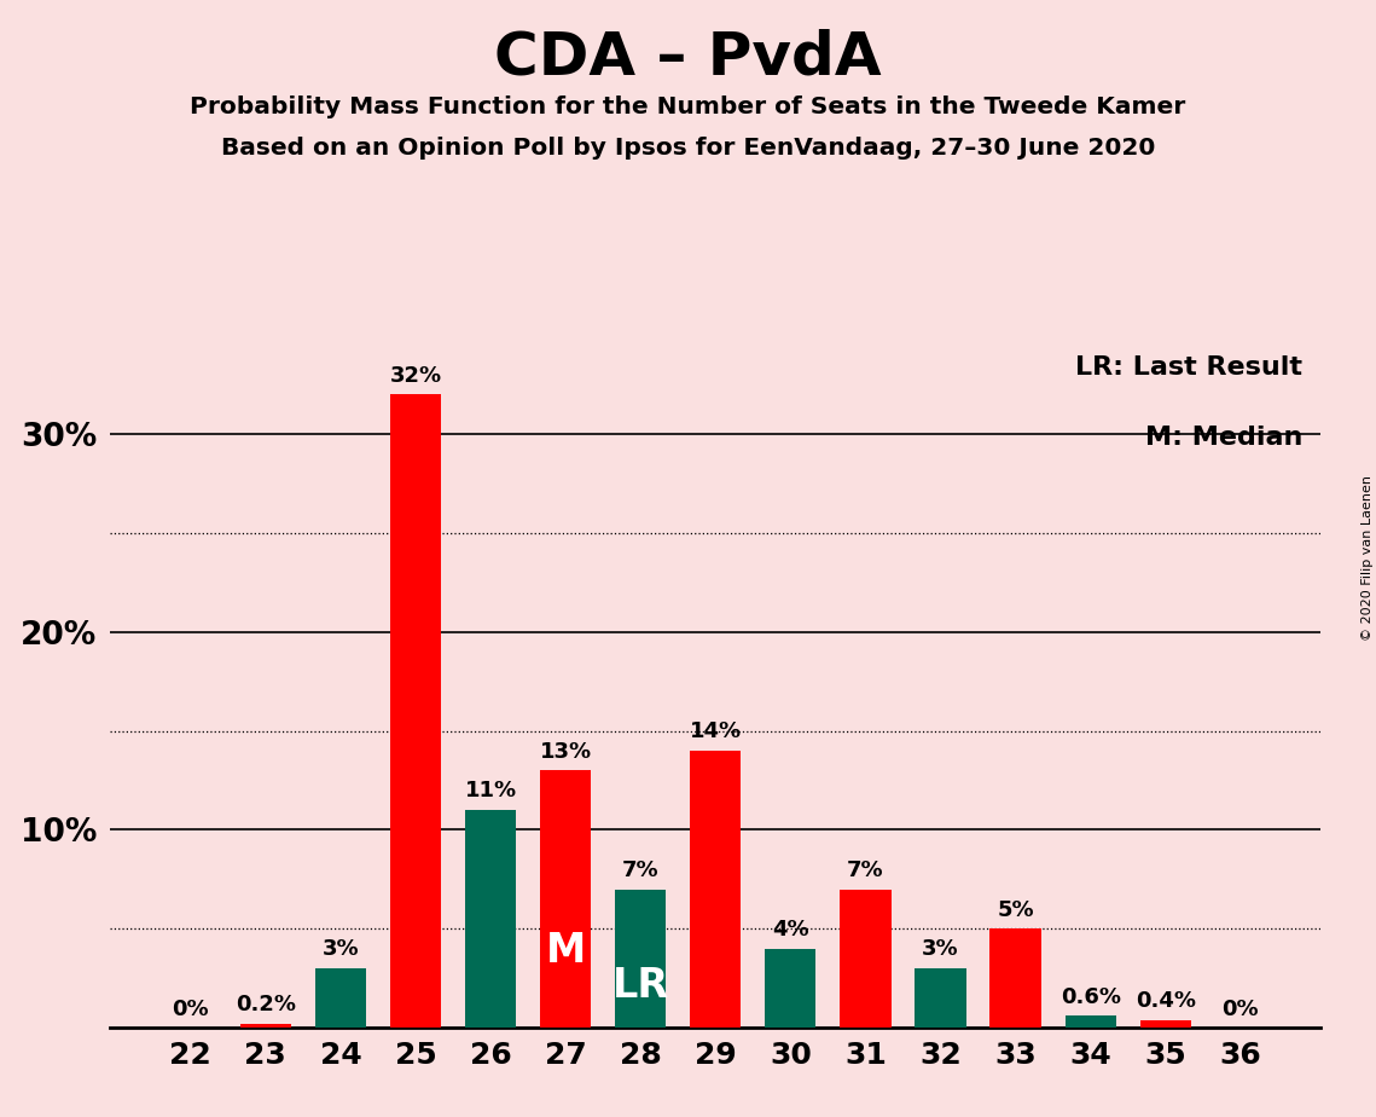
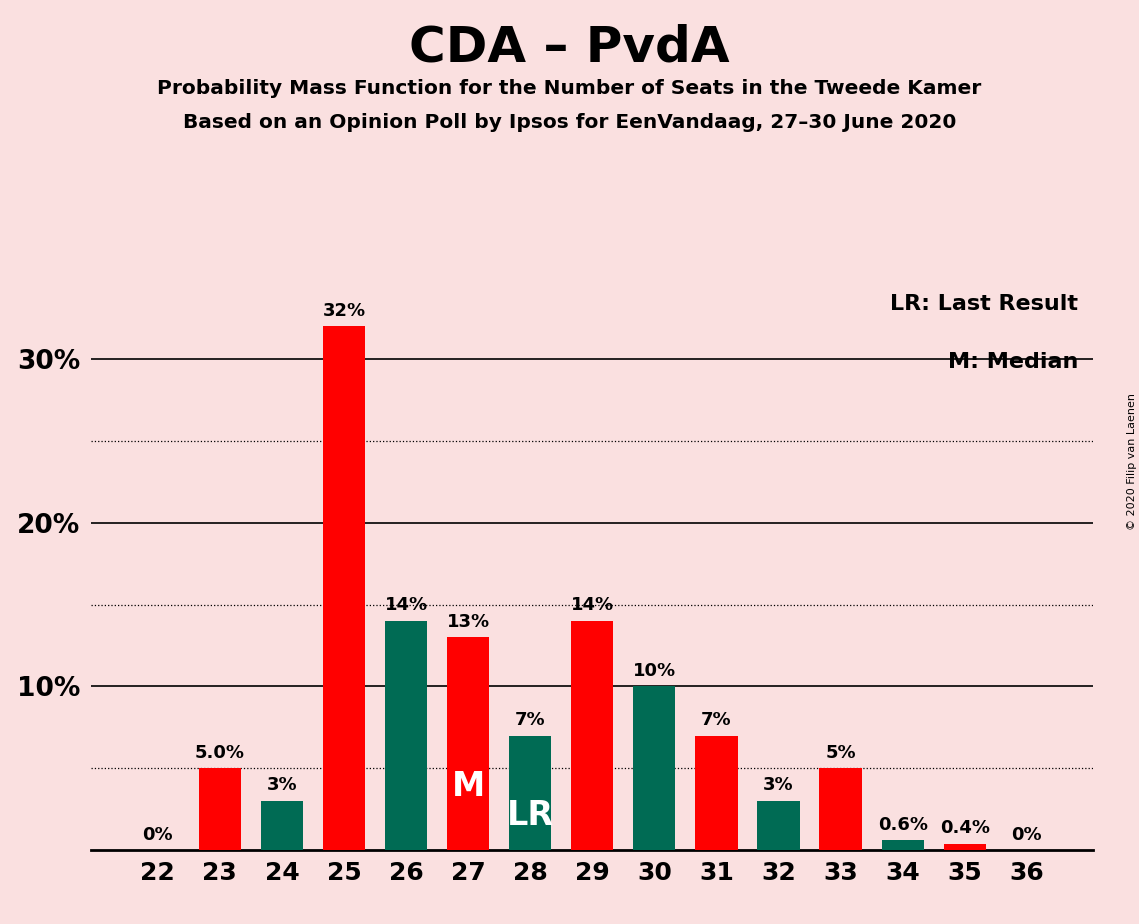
23: 0.2% -> 5.0%
26: 11% -> 14%
30: 4% -> 10%
